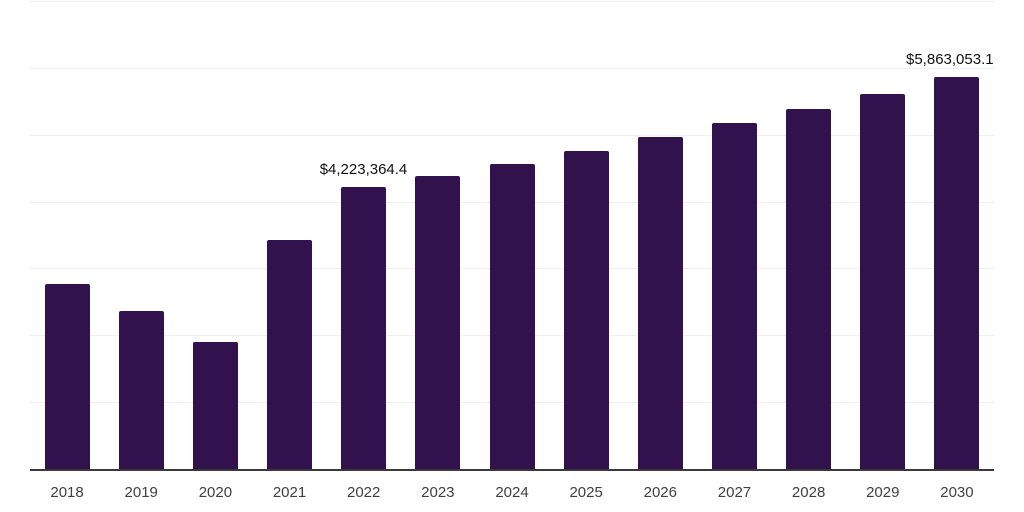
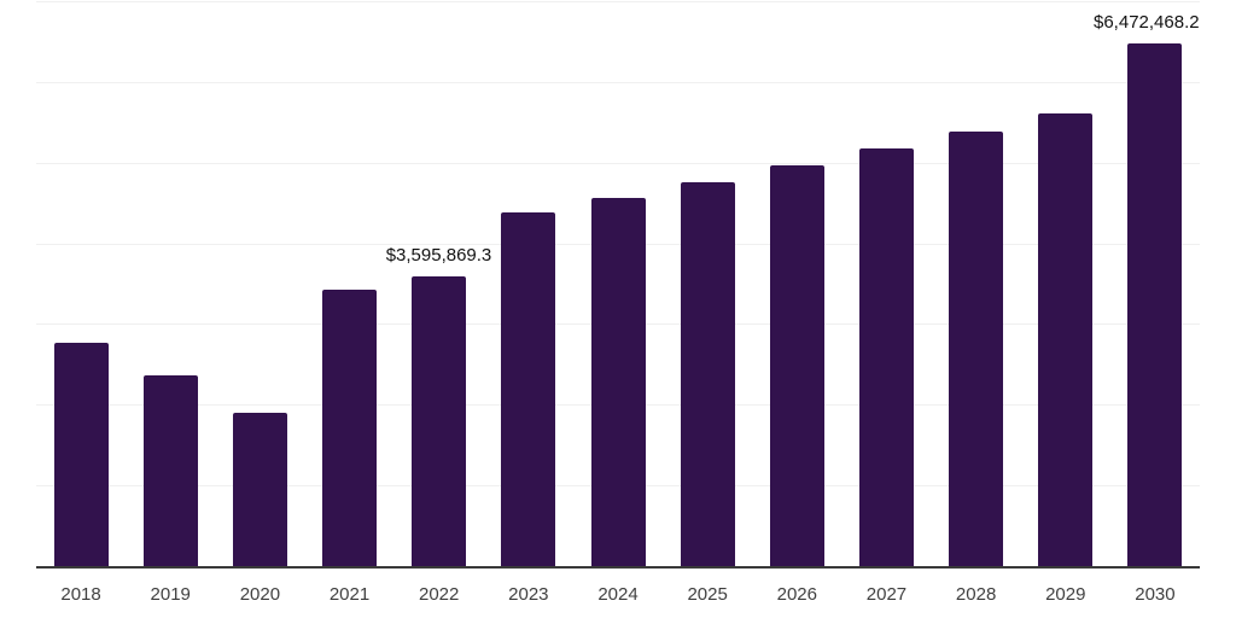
2022: $4,223,364.4 -> $3,595,869.3
2030: $5,863,053.1 -> $6,472,468.2
